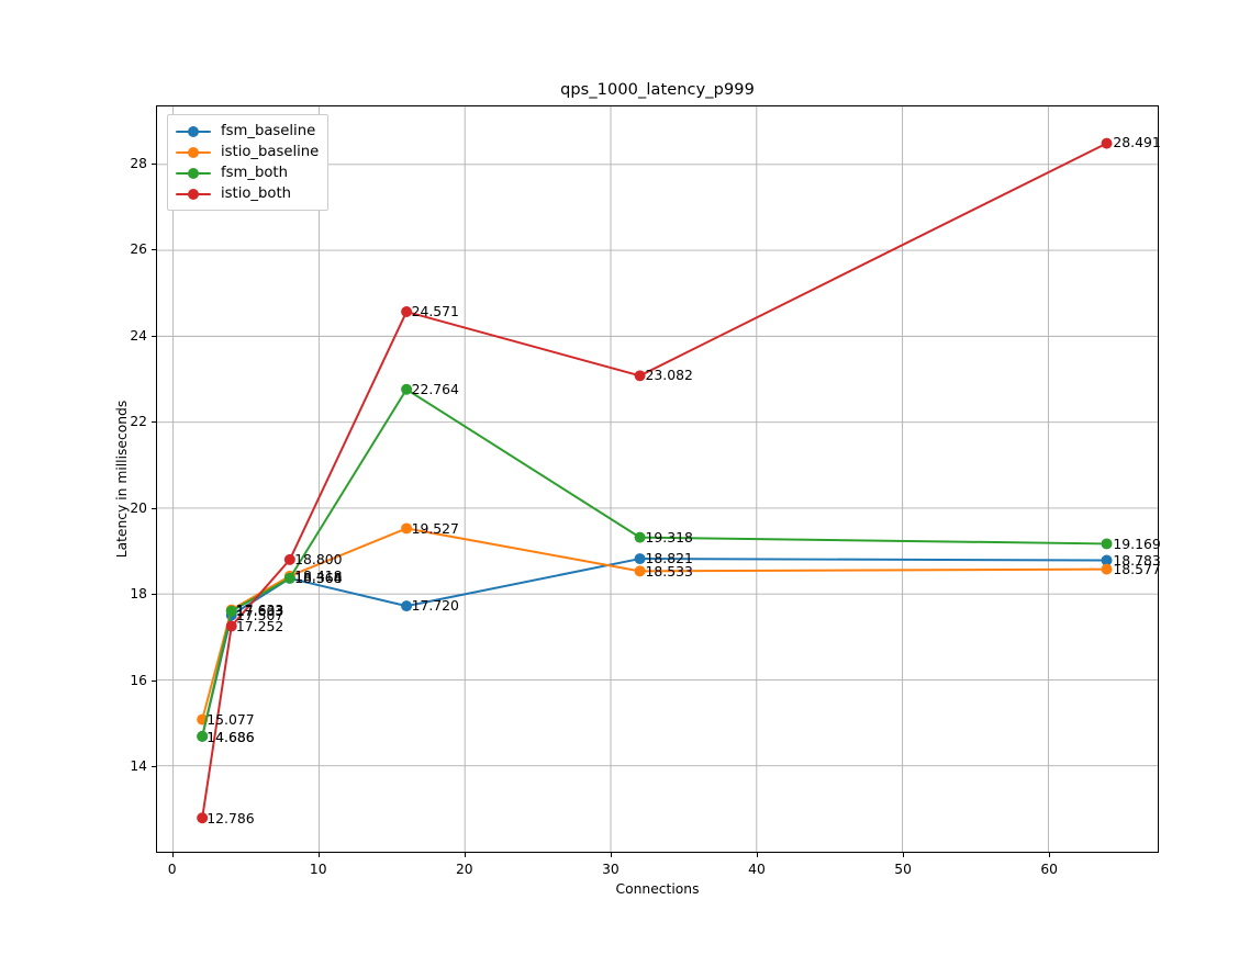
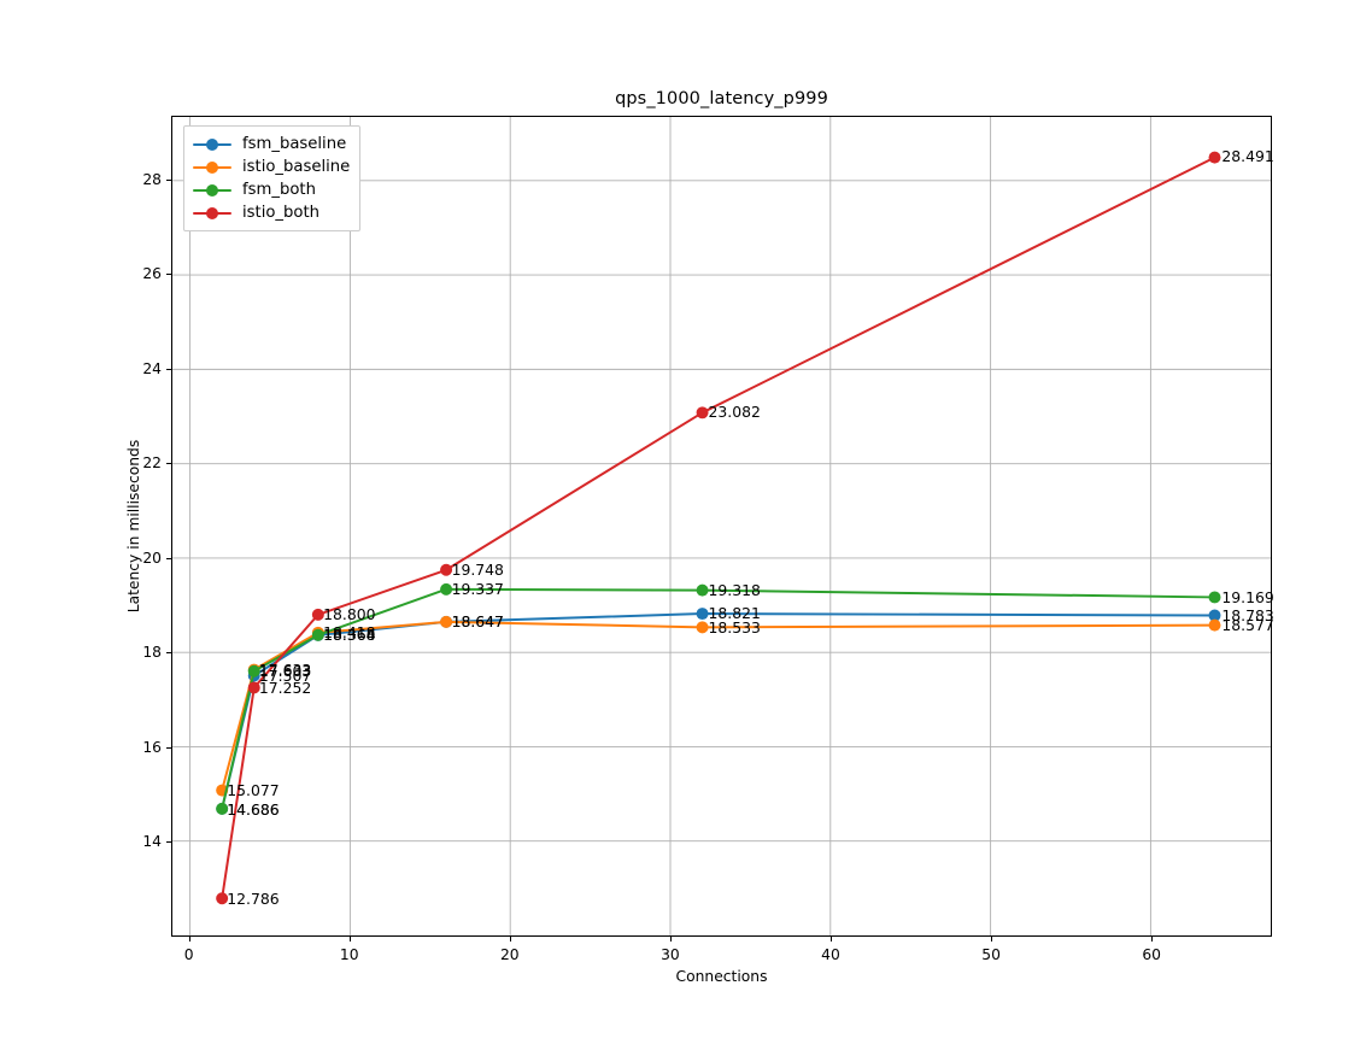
fsm_baseline/16: 17.720 -> 18.647
istio_baseline/16: 19.527 -> 18.647
fsm_both/16: 22.764 -> 19.337
istio_both/16: 24.571 -> 19.748
